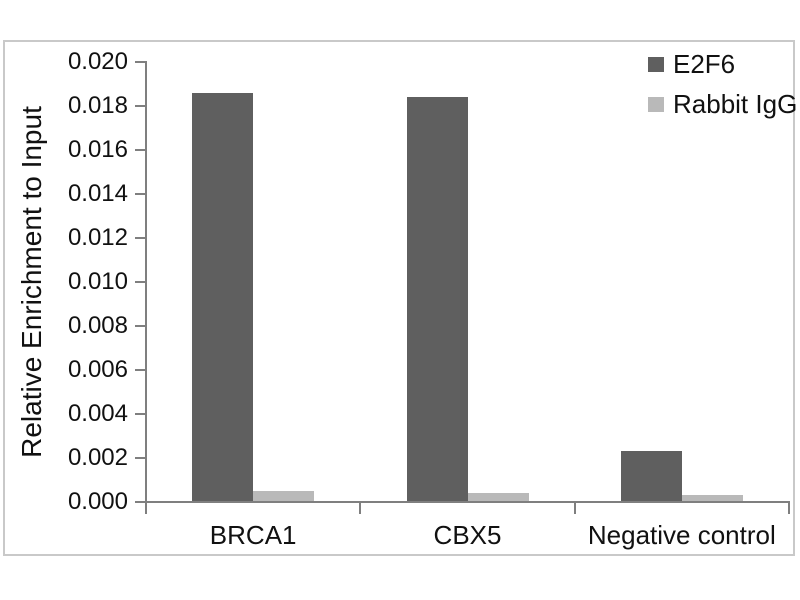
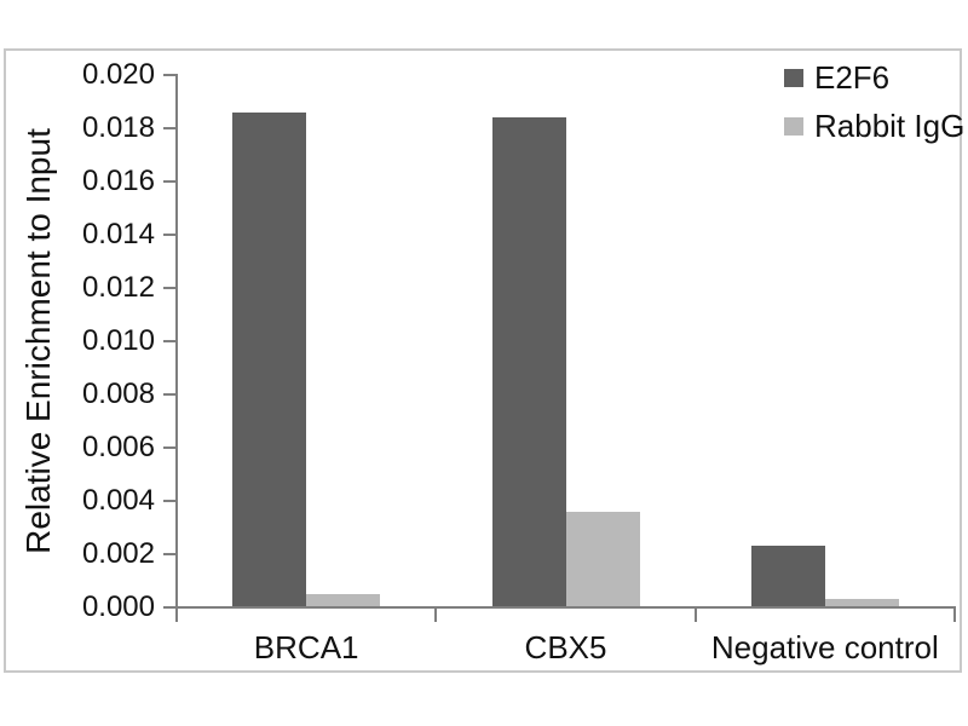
Rabbit IgG/CBX5: 0.0004 -> 0.0036
